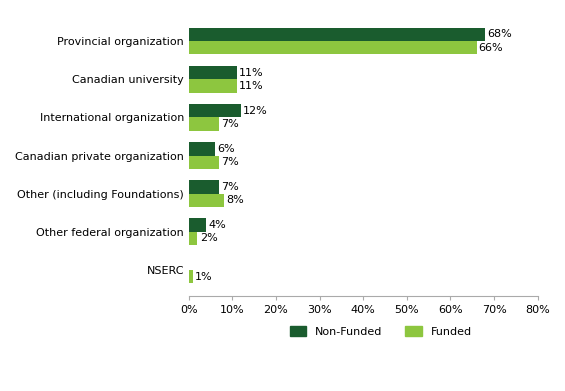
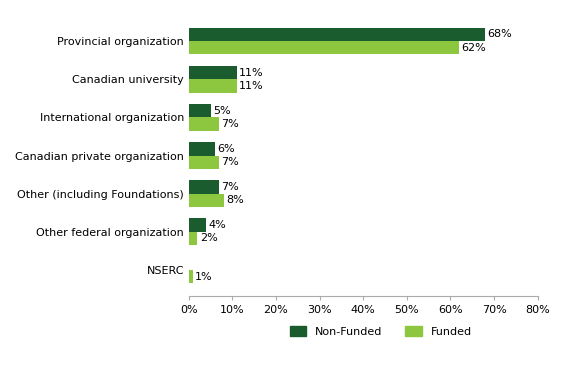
Funded/Provincial organization: 66% -> 62%
Non-Funded/International organization: 12% -> 5%
